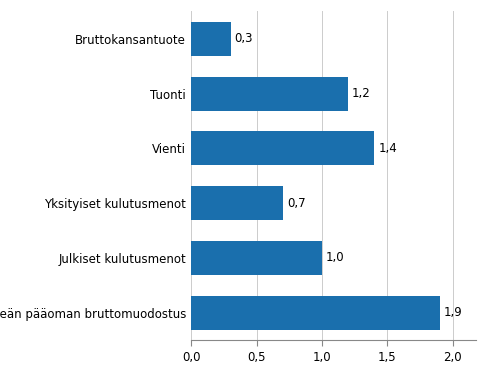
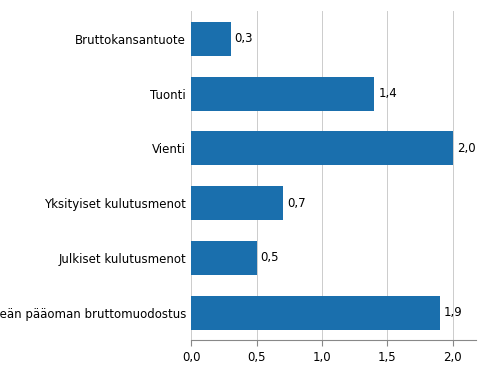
Tuonti: 1,2 -> 1,4
Vienti: 1,4 -> 2,0
Julkiset kulutusmenot: 1,0 -> 0,5
